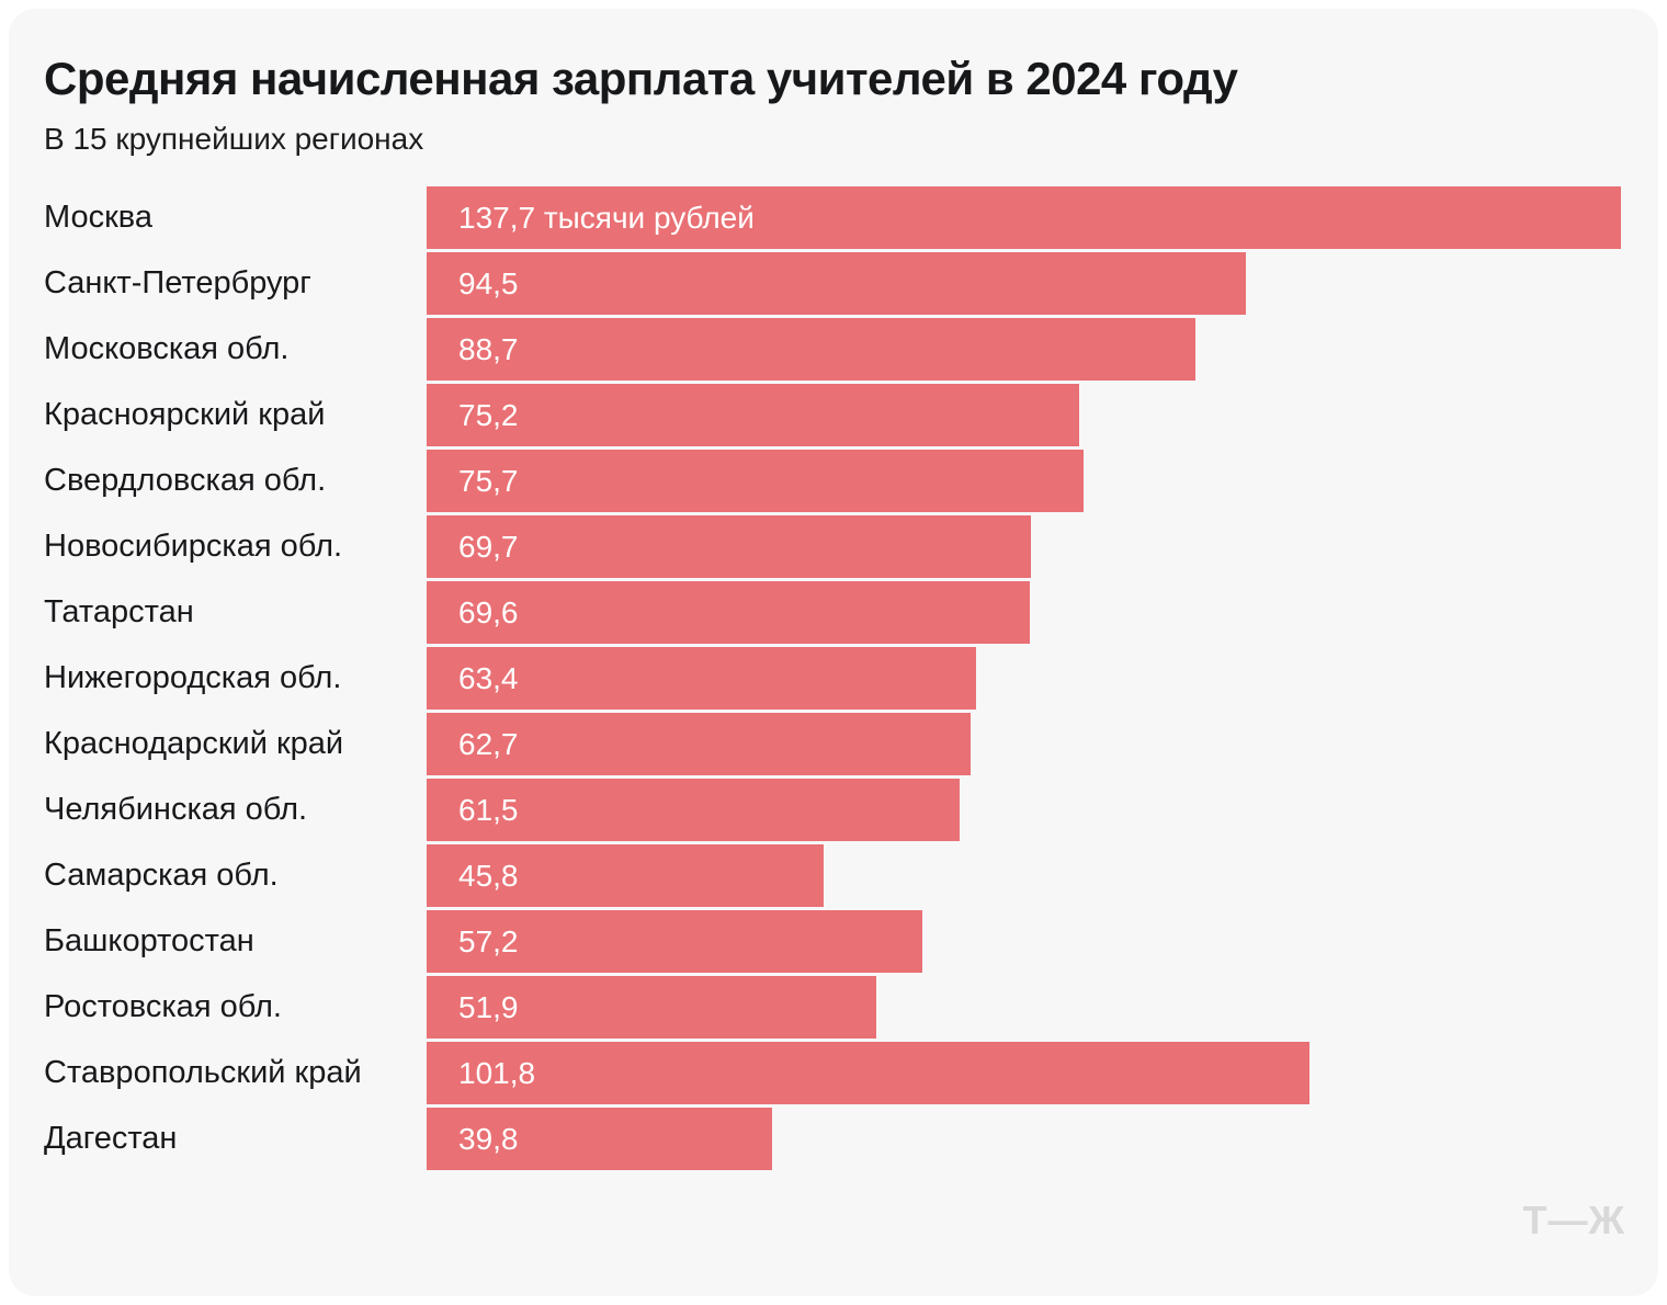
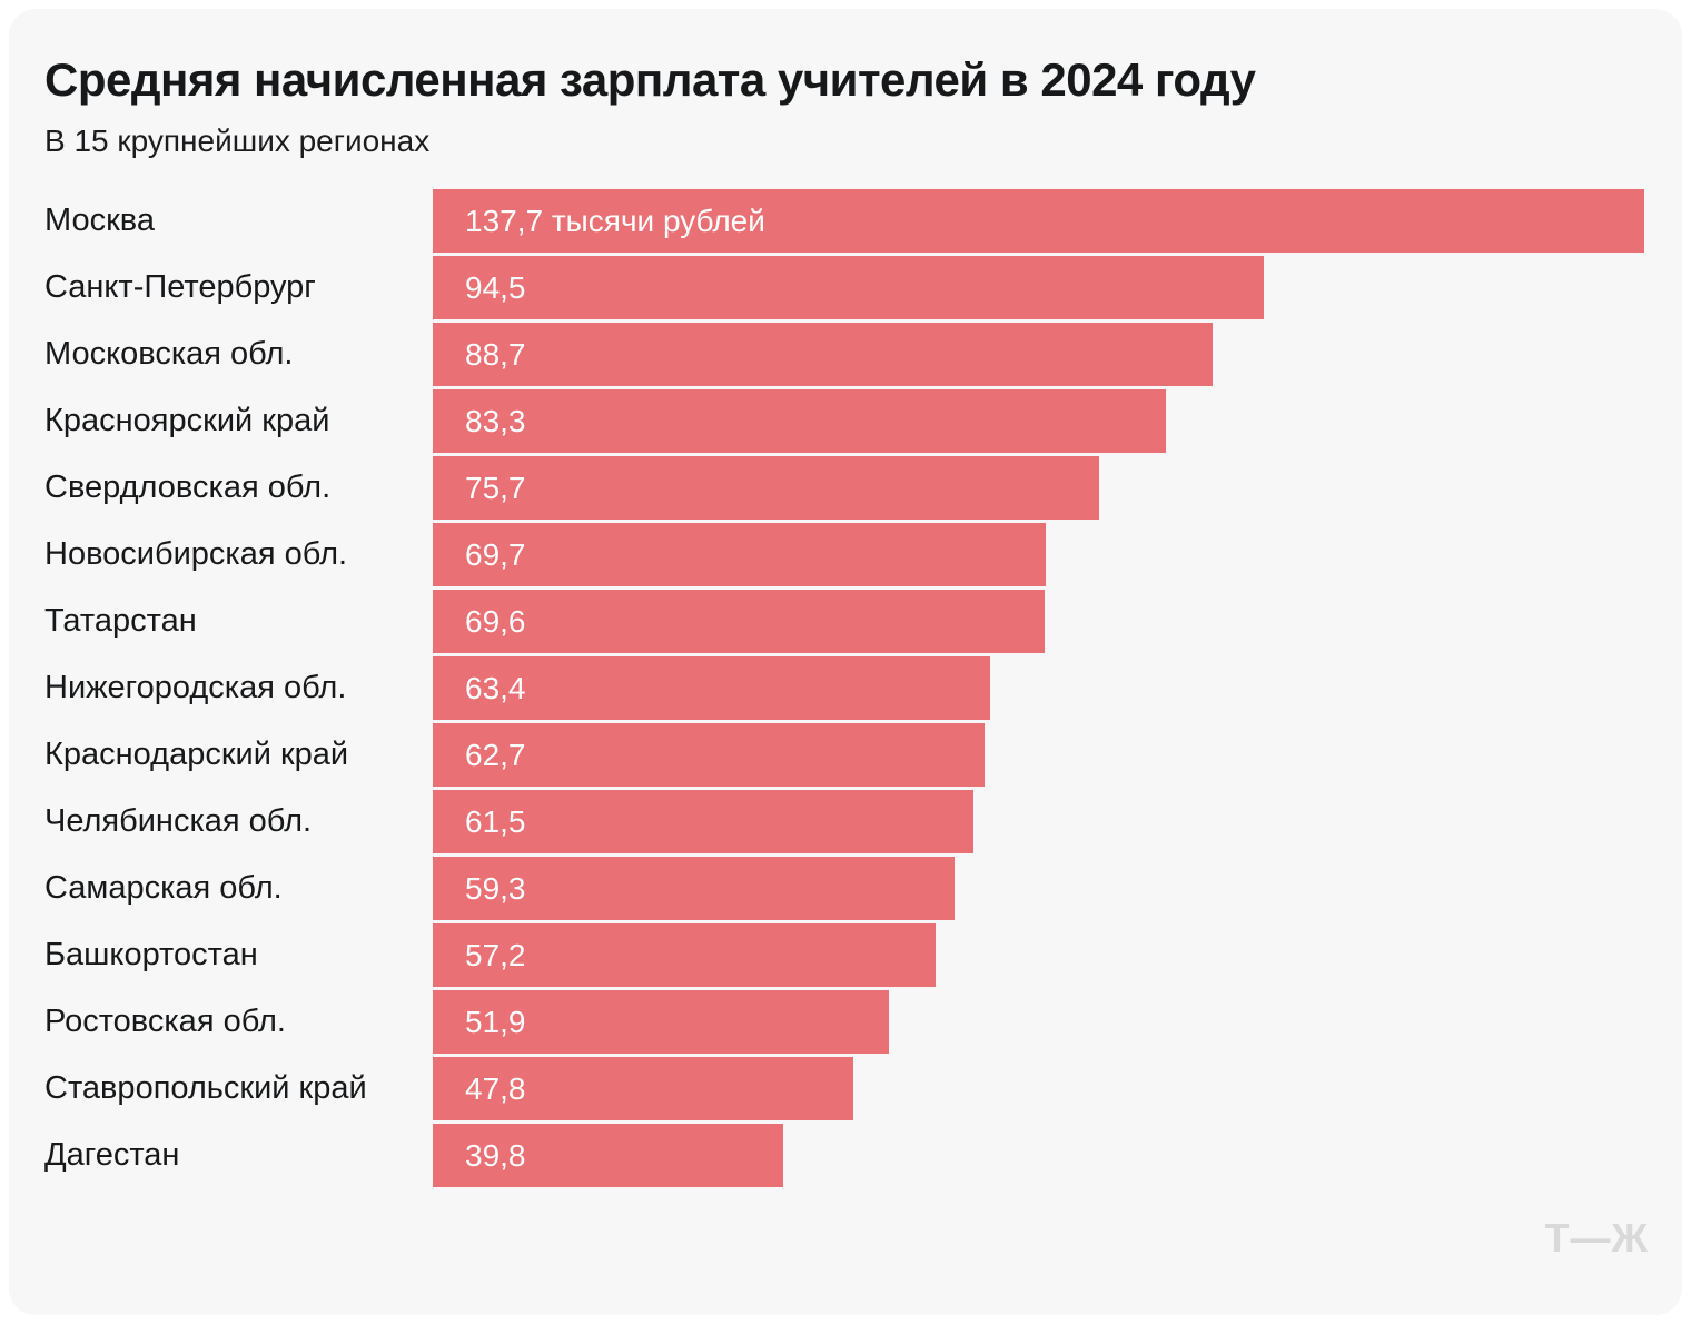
Красноярский край: 75,2 -> 83,3
Самарская обл.: 45,8 -> 59,3
Ставропольский край: 101,8 -> 47,8
